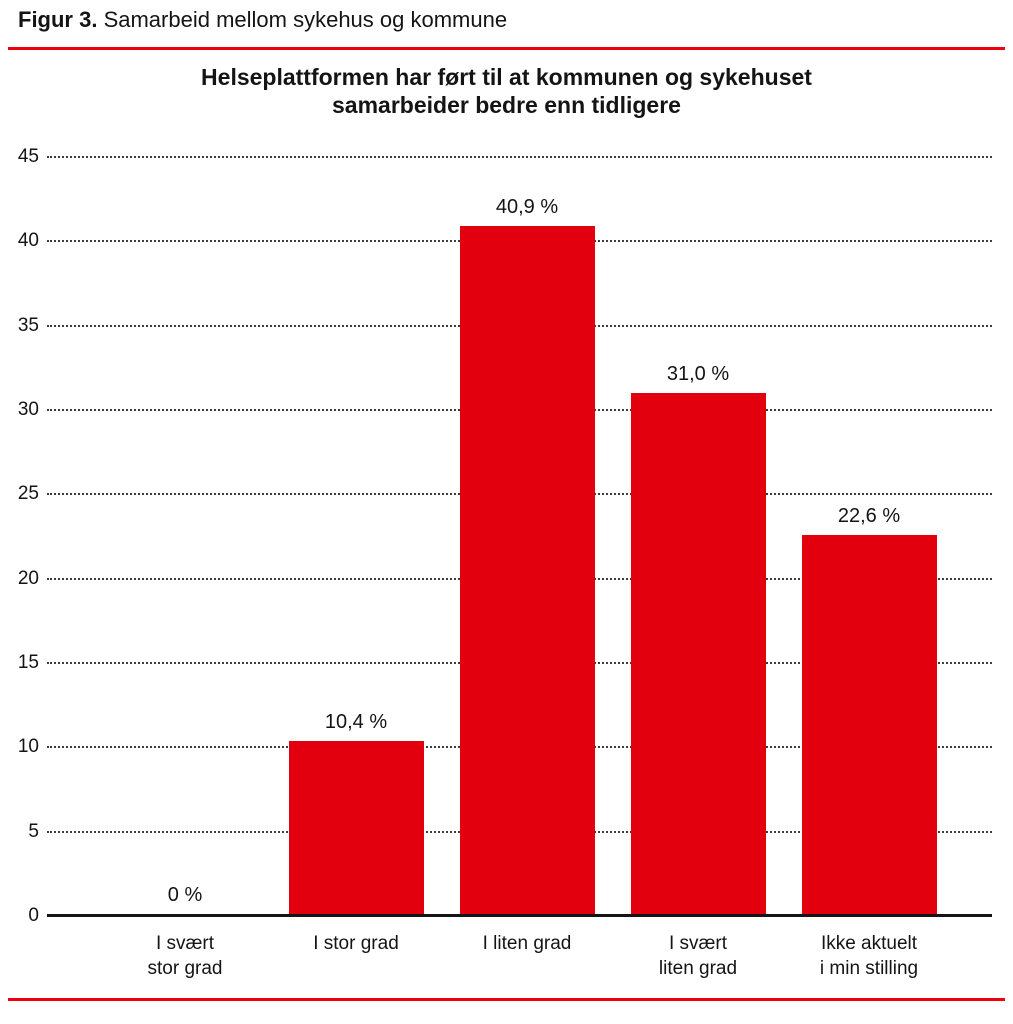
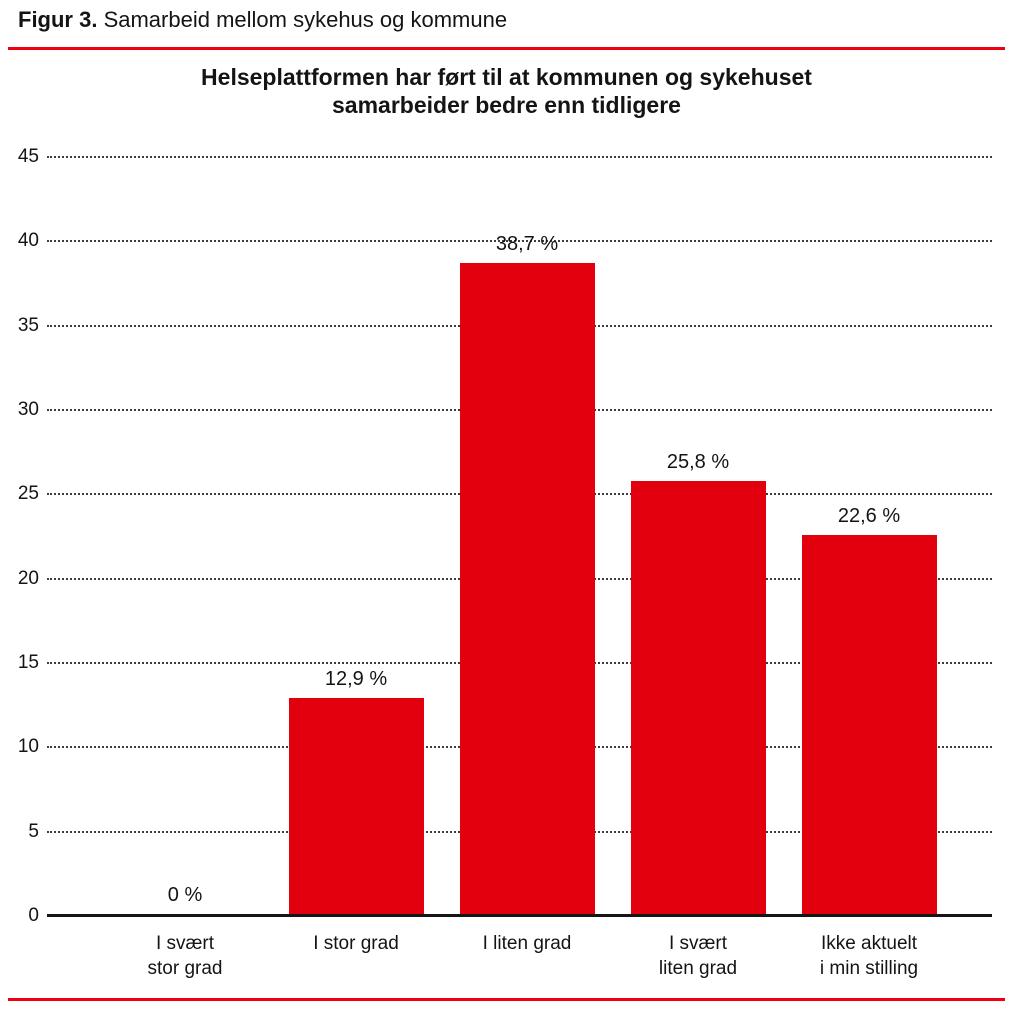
I stor grad: 10,4 -> 12,9
I liten grad: 40,9 -> 38,7
I svært liten grad: 31,0 -> 25,8
